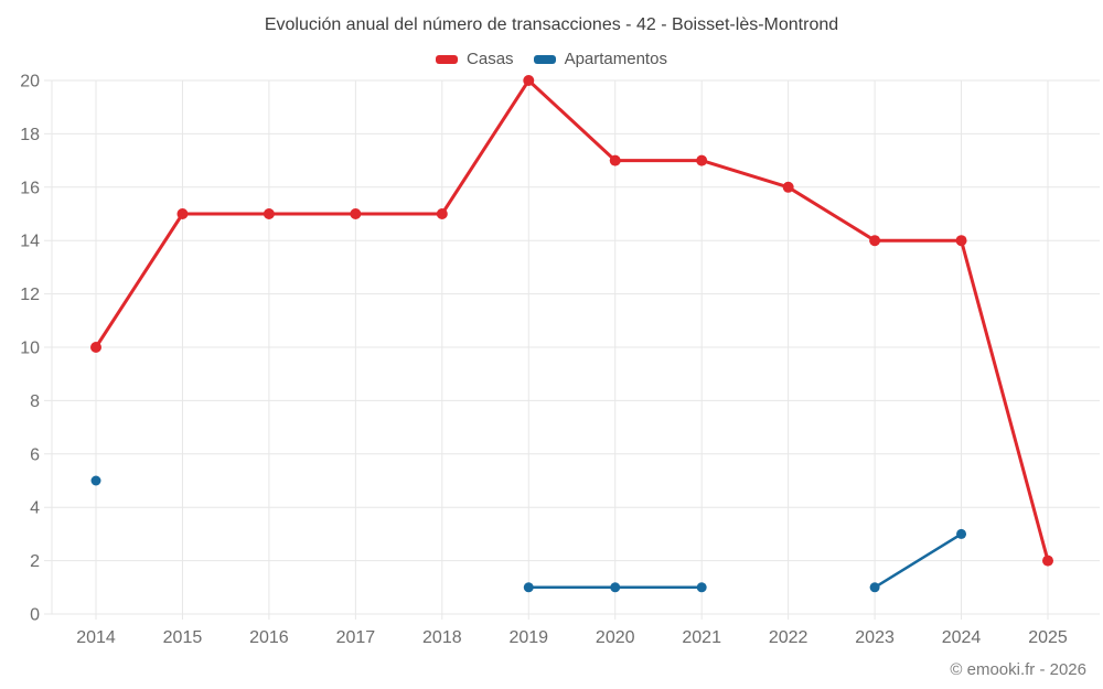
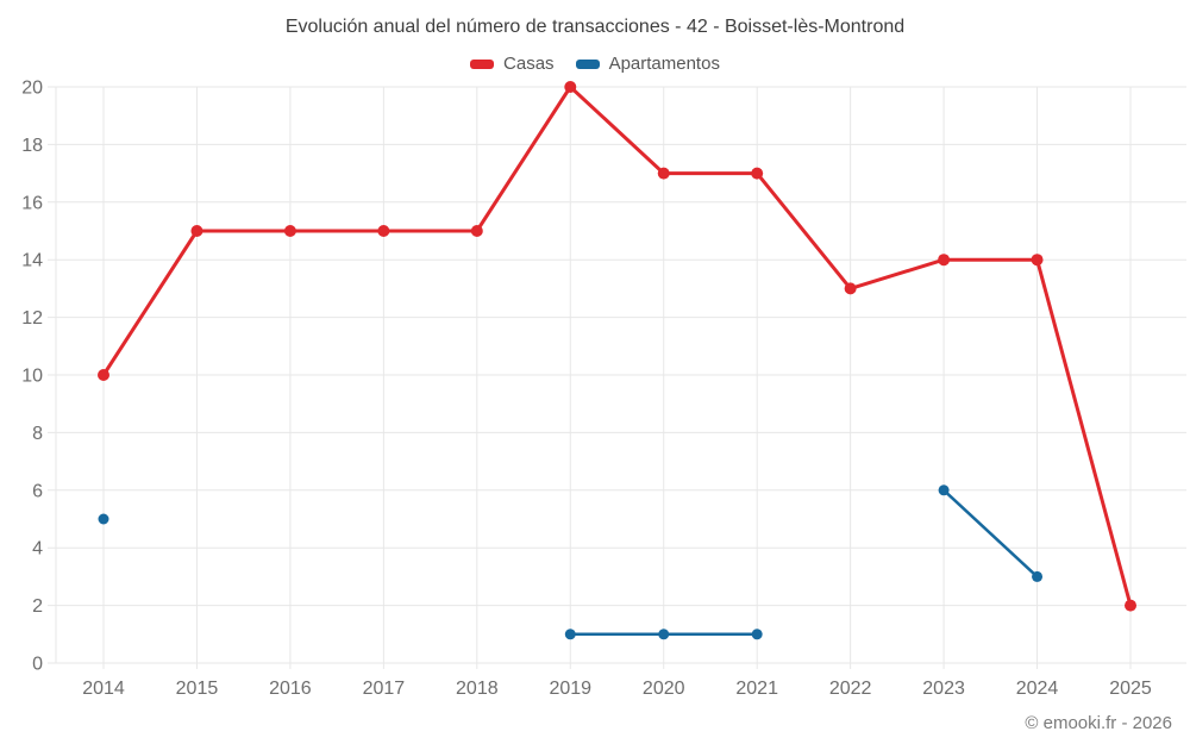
Casas/2022: 16 -> 13
Apartamentos/2023: 1 -> 6
